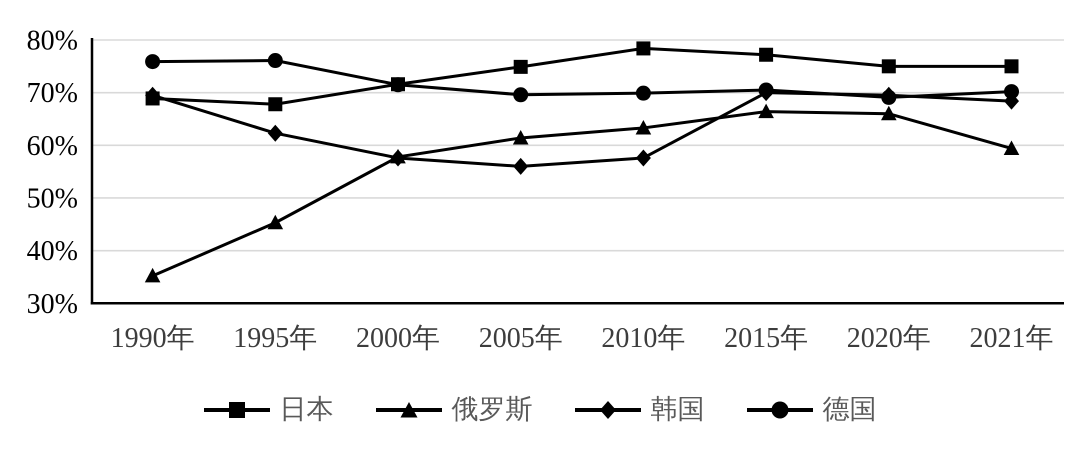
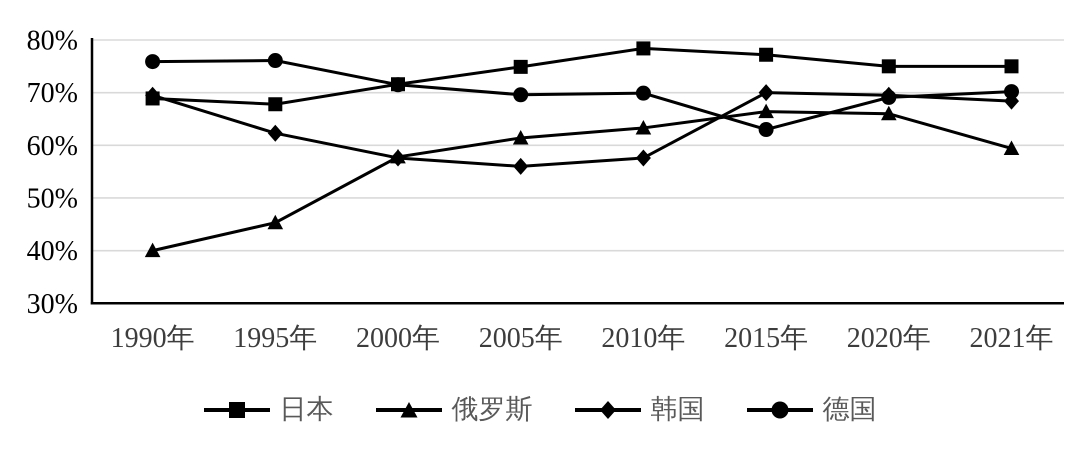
俄罗斯/1990年: 35% -> 40%
德国/2015年: 70% -> 63%
